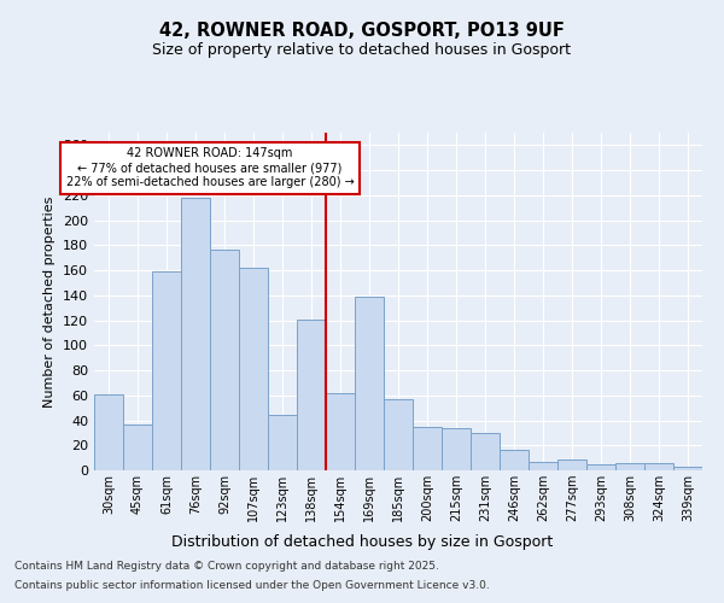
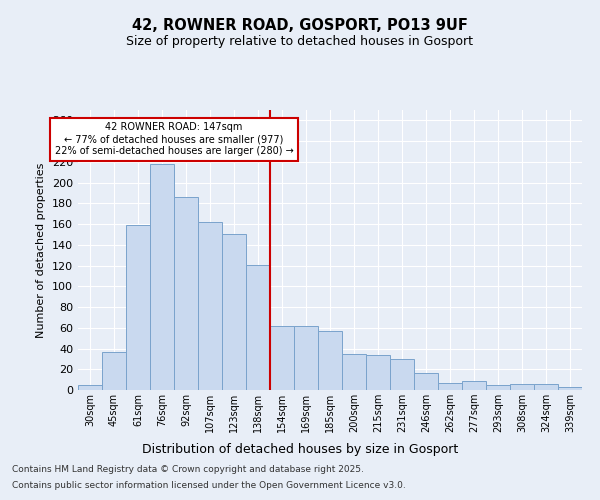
30sqm: 61 -> 5
92sqm: 176 -> 186
123sqm: 44 -> 150
169sqm: 139 -> 62
